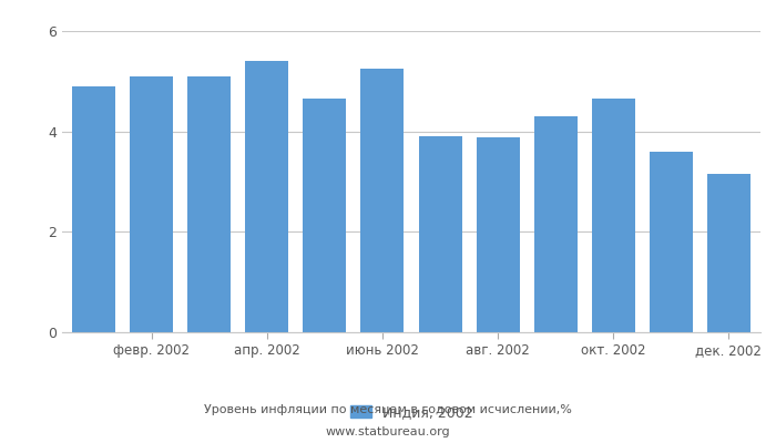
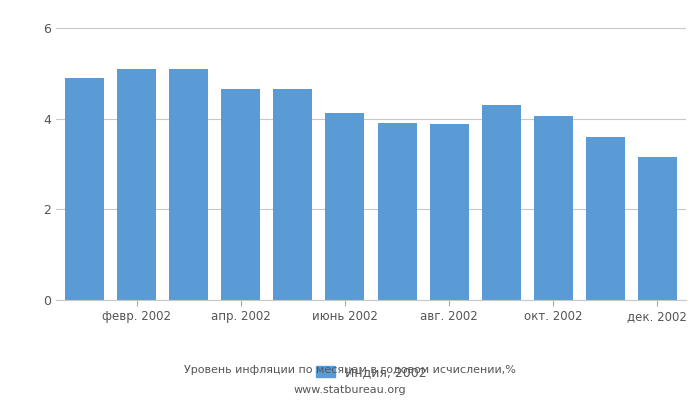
апр. 2002: 5.40 -> 4.65
июнь 2002: 5.25 -> 4.13
окт. 2002: 4.65 -> 4.05
